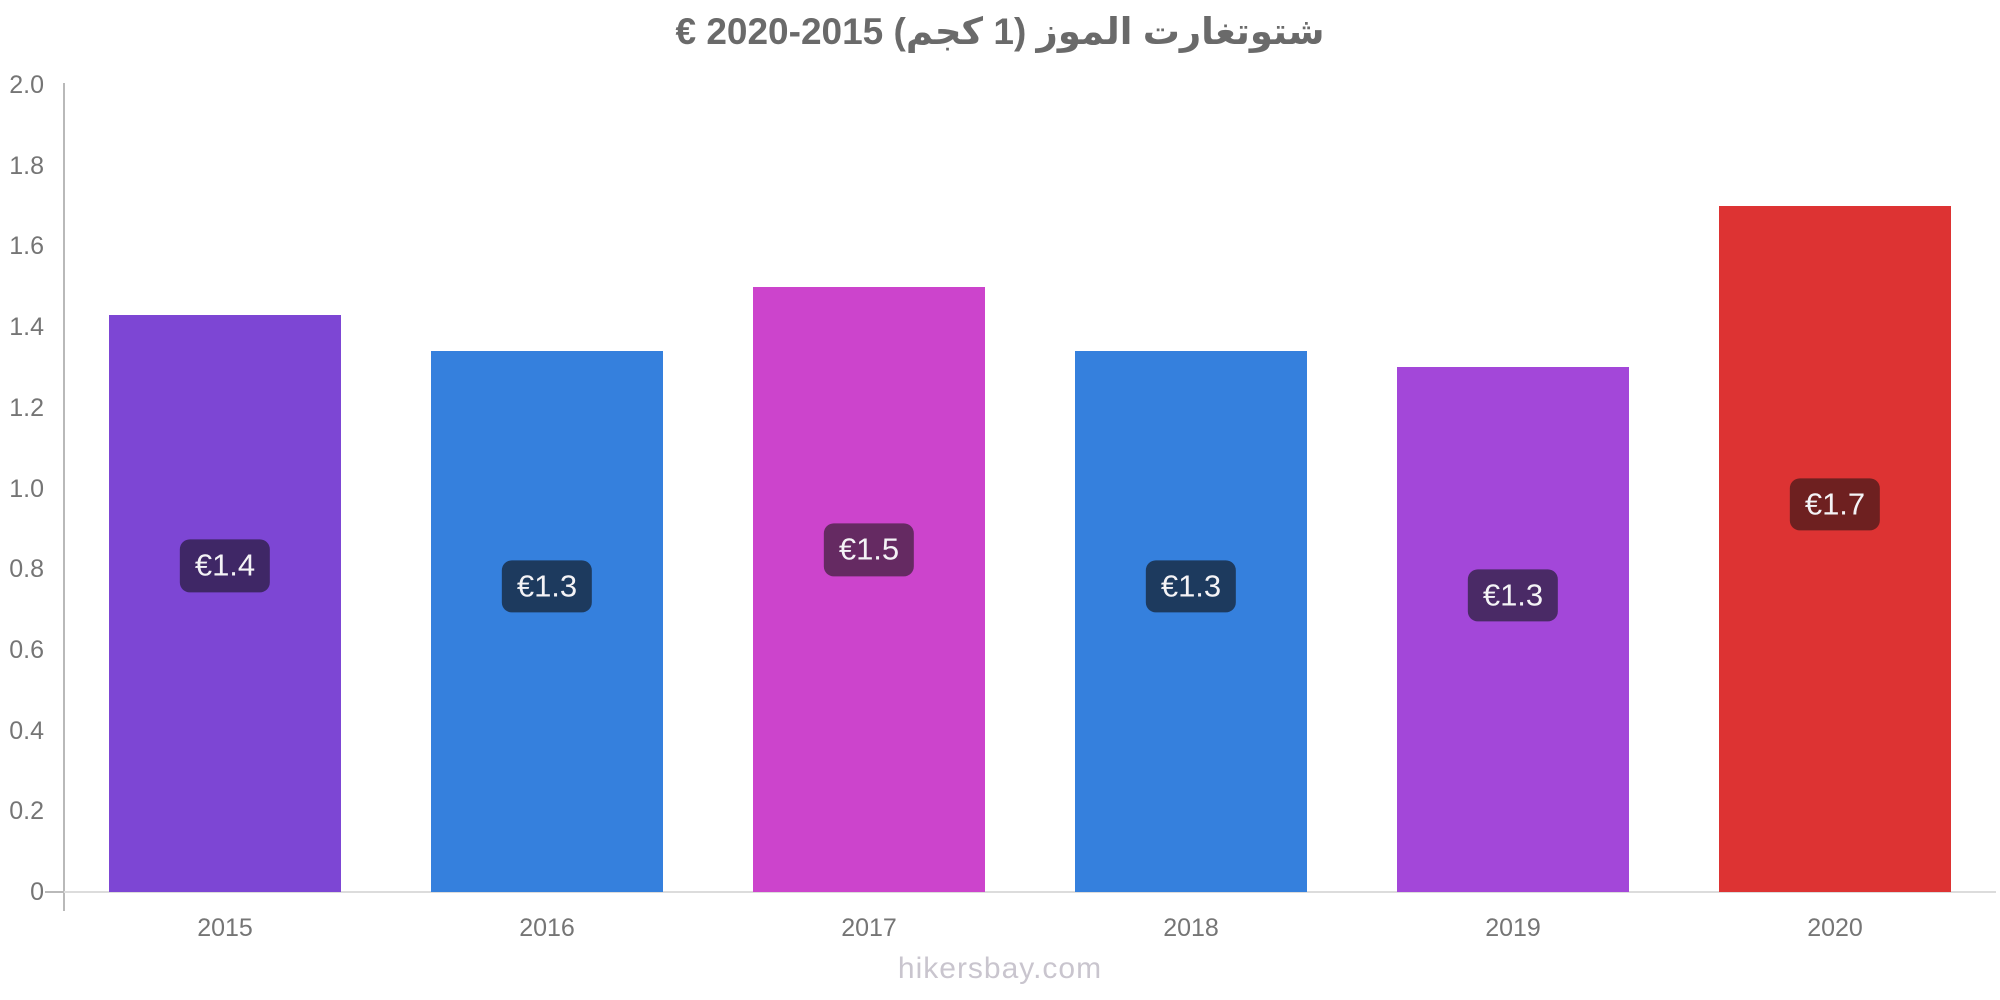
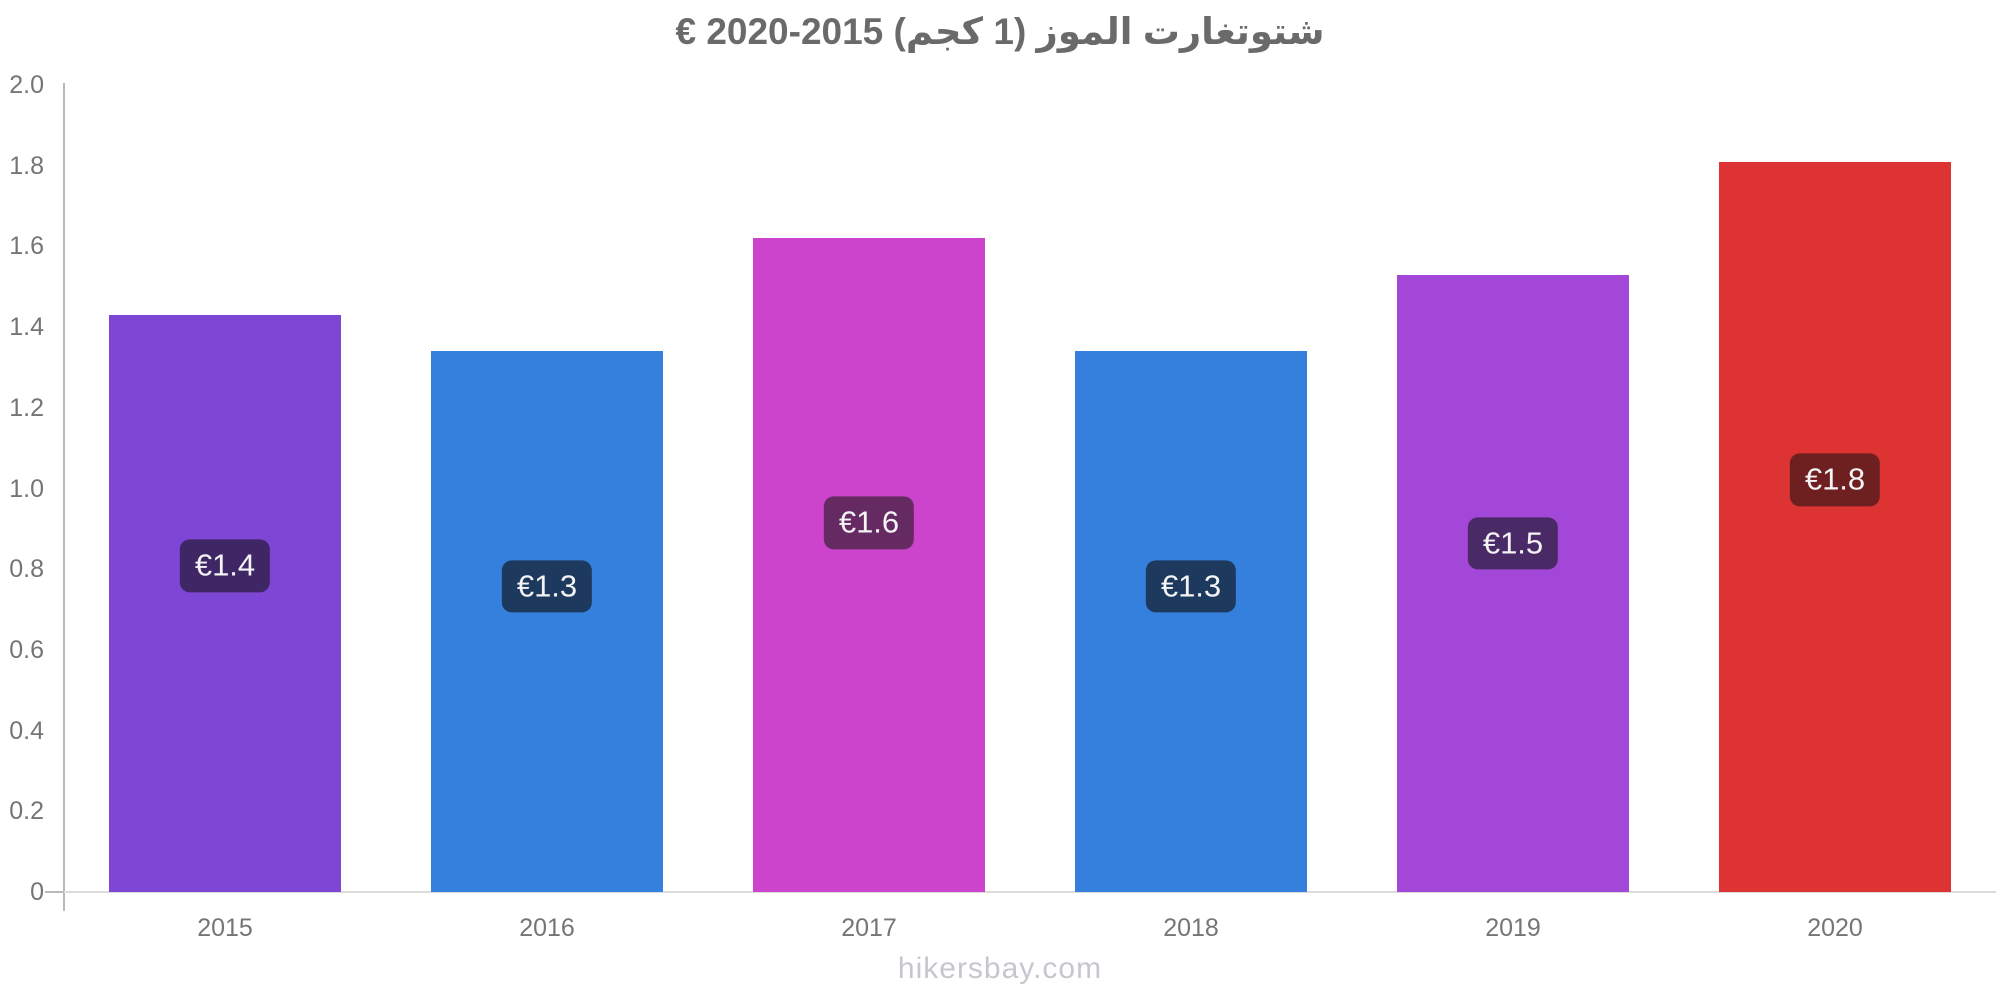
2017: €1.5 -> €1.6
2019: €1.3 -> €1.5
2020: €1.7 -> €1.8
